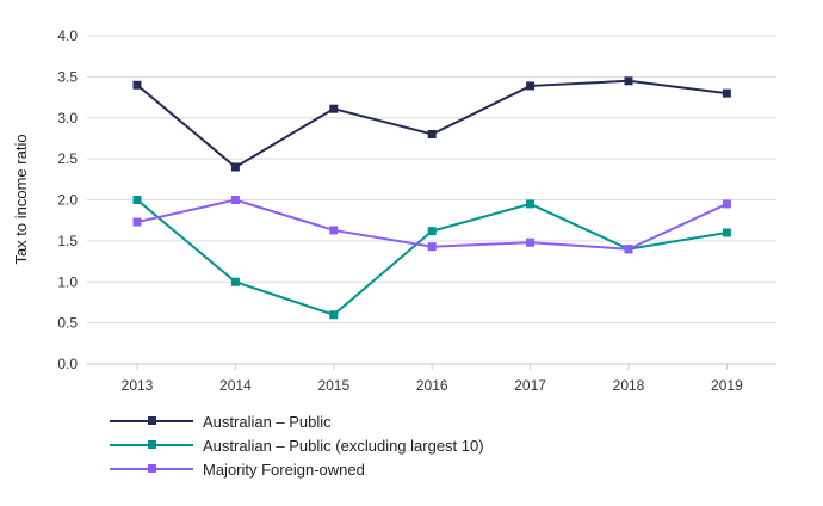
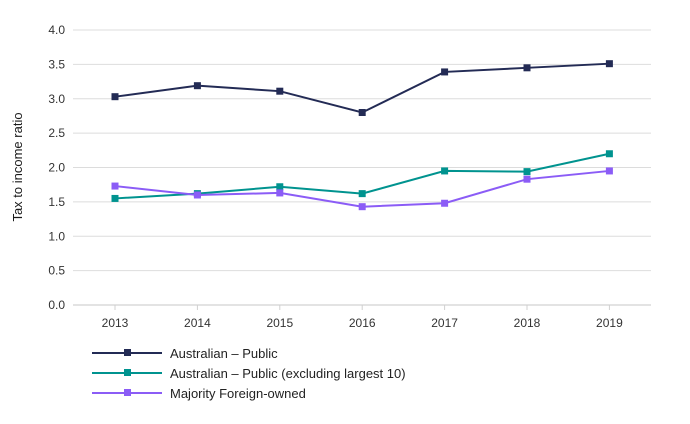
Australian – Public/2013: 3.4 -> 3.0
Australian – Public (excluding largest 10)/2013: 2.0 -> 1.6
Australian – Public/2014: 2.4 -> 3.2
Australian – Public (excluding largest 10)/2014: 1.0 -> 1.6
Majority Foreign-owned/2014: 2.0 -> 1.6
Australian – Public (excluding largest 10)/2015: 0.6 -> 1.7
Australian – Public (excluding largest 10)/2018: 1.4 -> 1.9
Majority Foreign-owned/2018: 1.4 -> 1.8
Australian – Public/2019: 3.3 -> 3.5
Australian – Public (excluding largest 10)/2019: 1.6 -> 2.2
